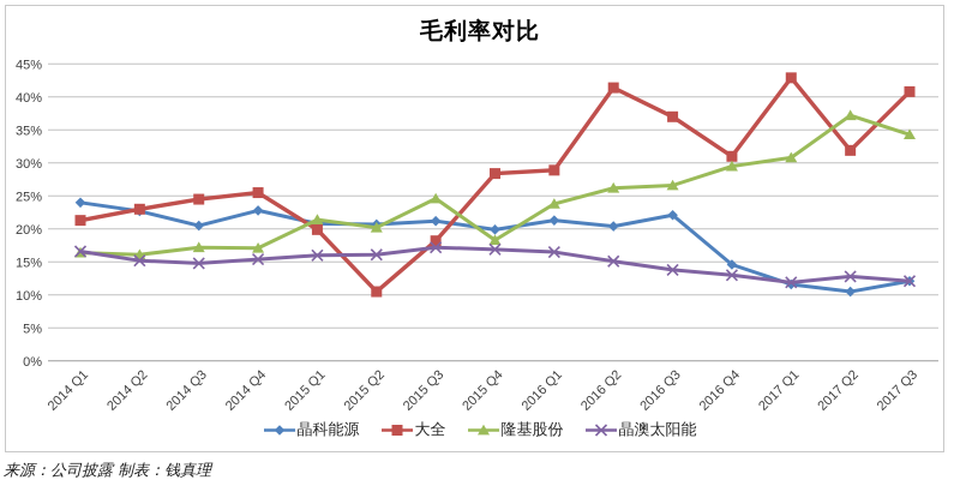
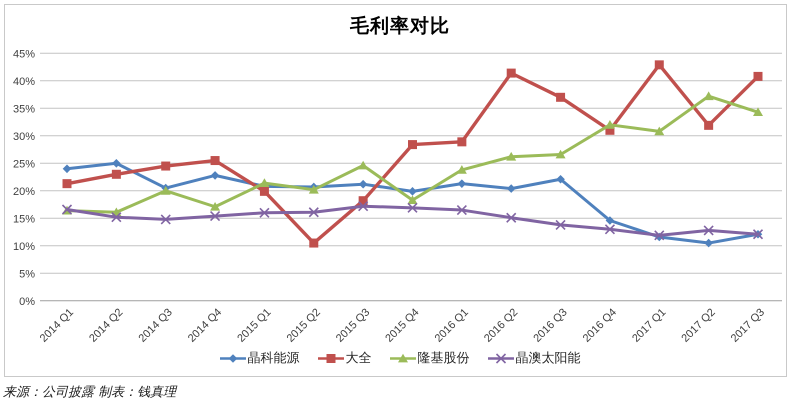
晶科能源/2014 Q2: 23% -> 25%
隆基股份/2014 Q3: 17% -> 20%
隆基股份/2016 Q4: 30% -> 32%
